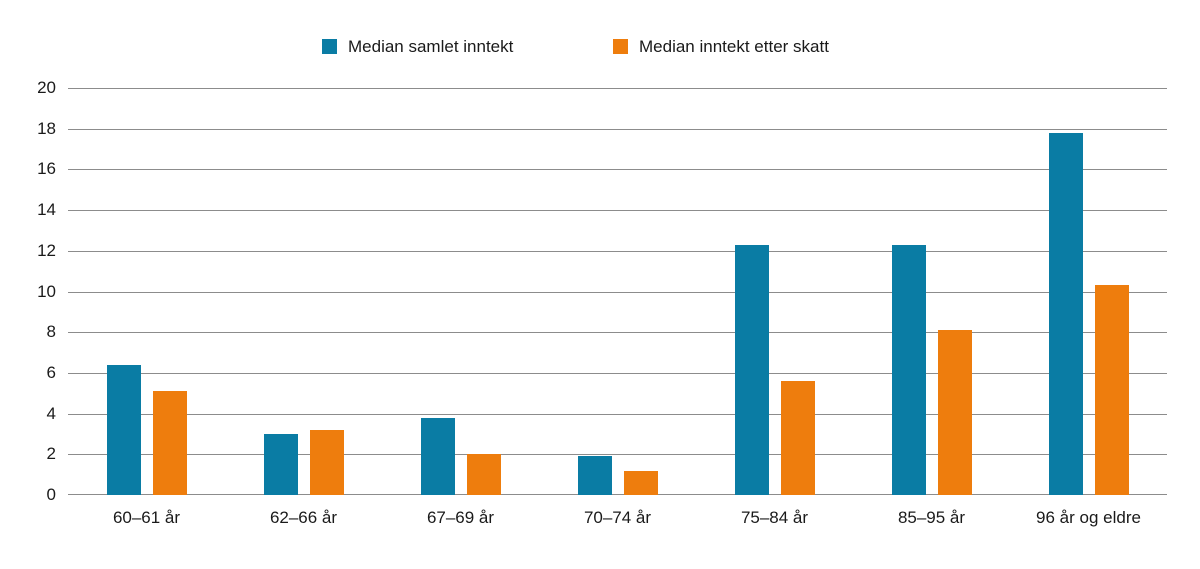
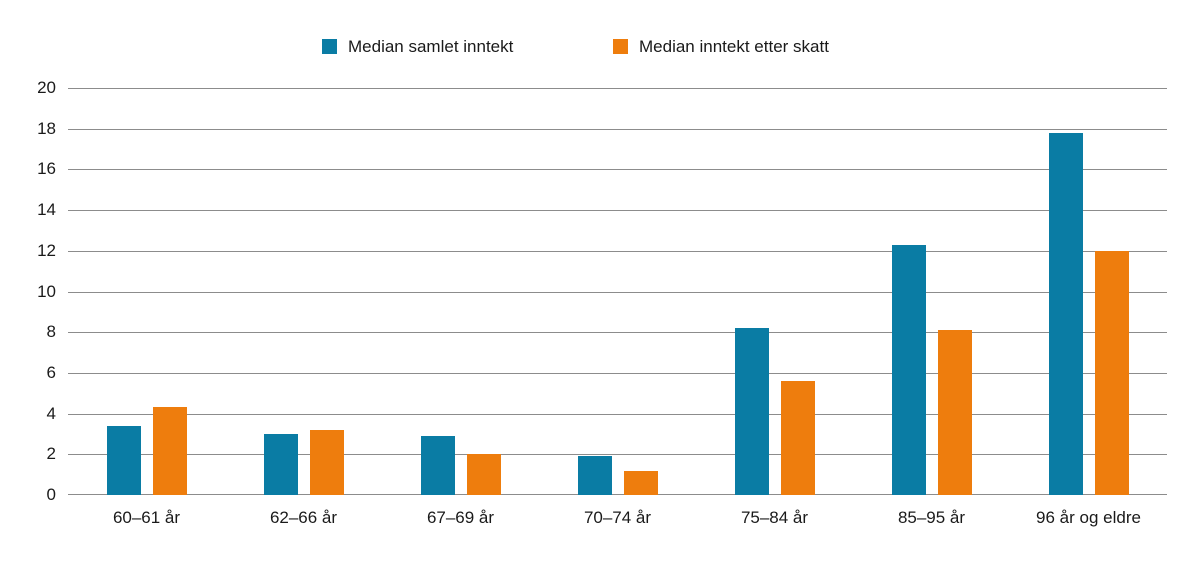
Median samlet inntekt/60–61 år: 6.4 -> 3.4
Median inntekt etter skatt/60–61 år: 5.1 -> 4.3
Median samlet inntekt/67–69 år: 3.8 -> 2.9
Median samlet inntekt/75–84 år: 12.3 -> 8.2
Median inntekt etter skatt/96 år og eldre: 10.3 -> 12.0
